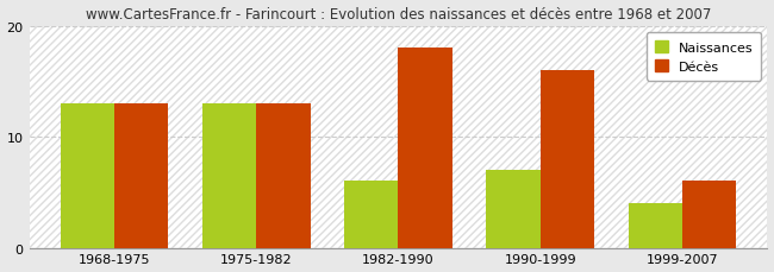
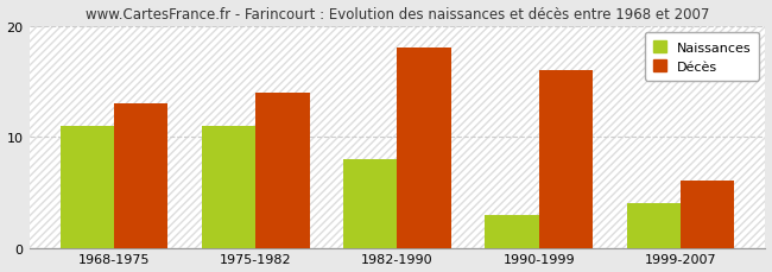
Naissances/1968-1975: 13 -> 11
Naissances/1975-1982: 13 -> 11
Décès/1975-1982: 13 -> 14
Naissances/1982-1990: 6 -> 8
Naissances/1990-1999: 7 -> 3
